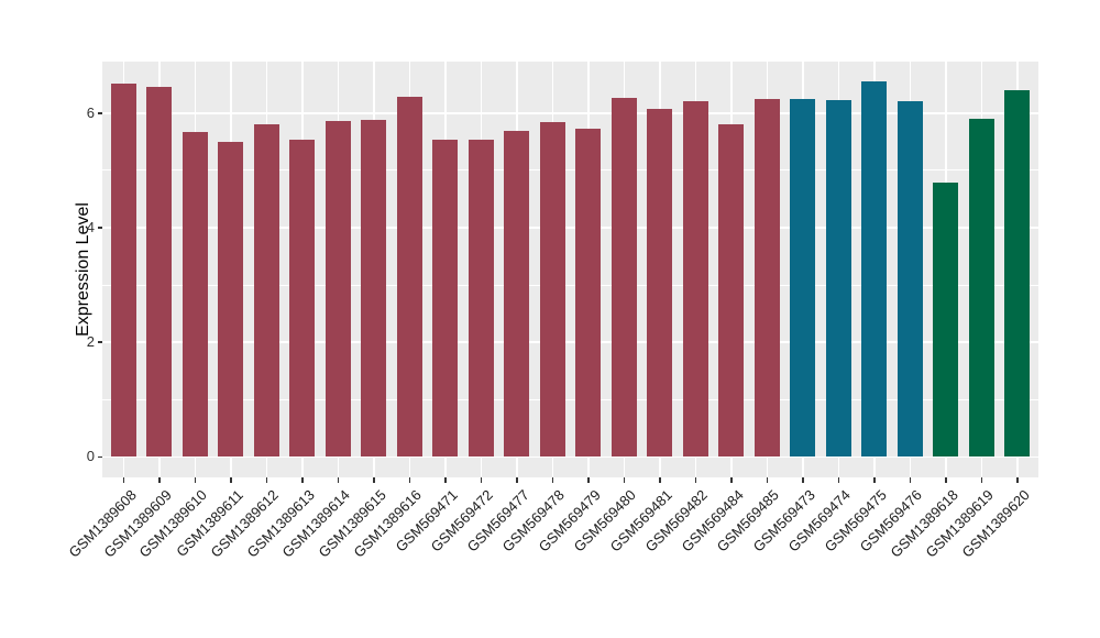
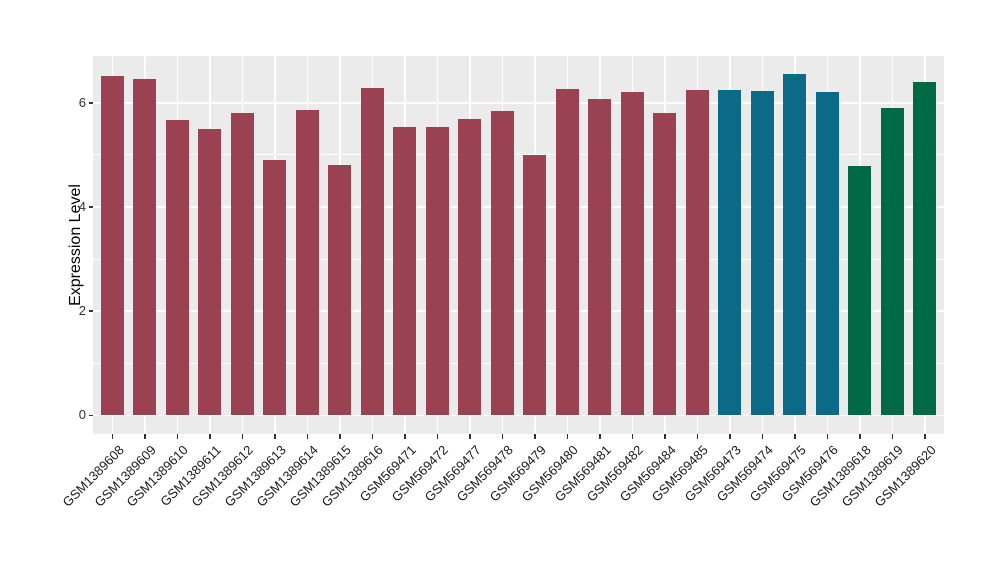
GSM1389613: 5.5 -> 4.9
GSM1389615: 5.9 -> 4.8
GSM569479: 5.7 -> 5.0
